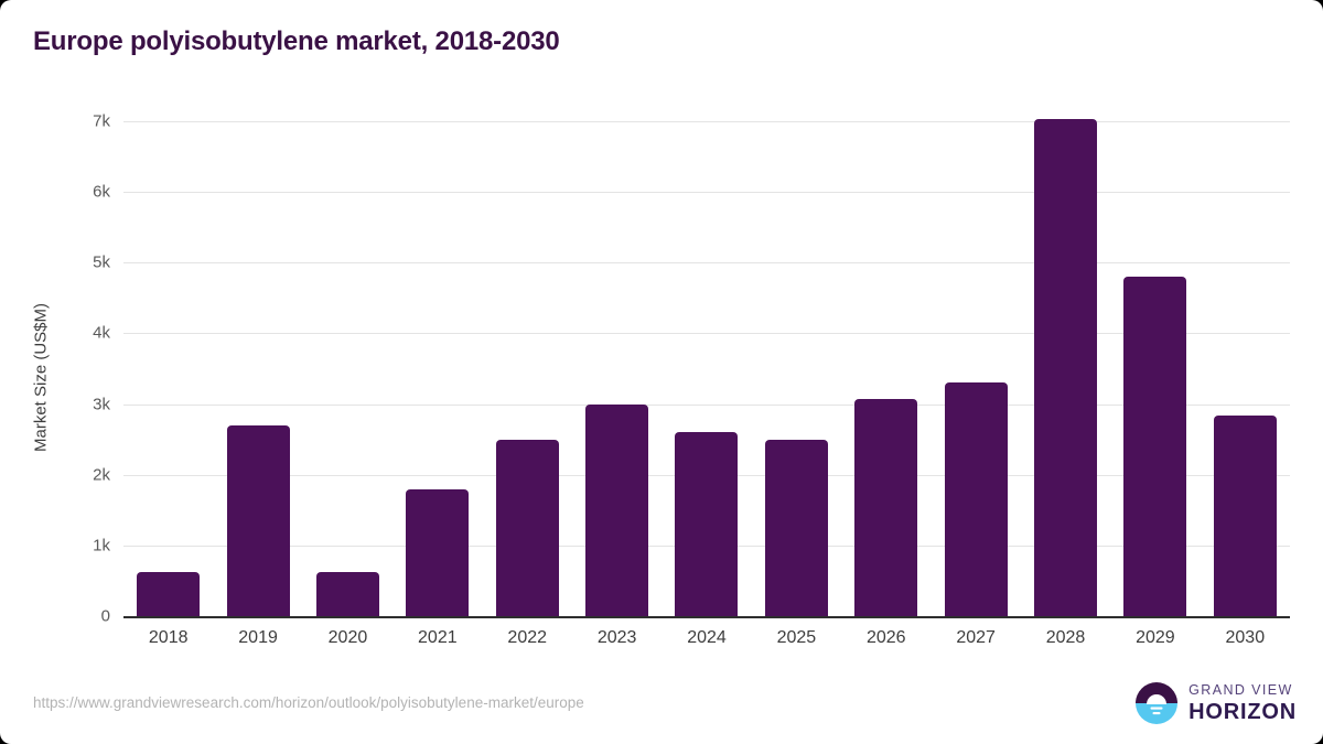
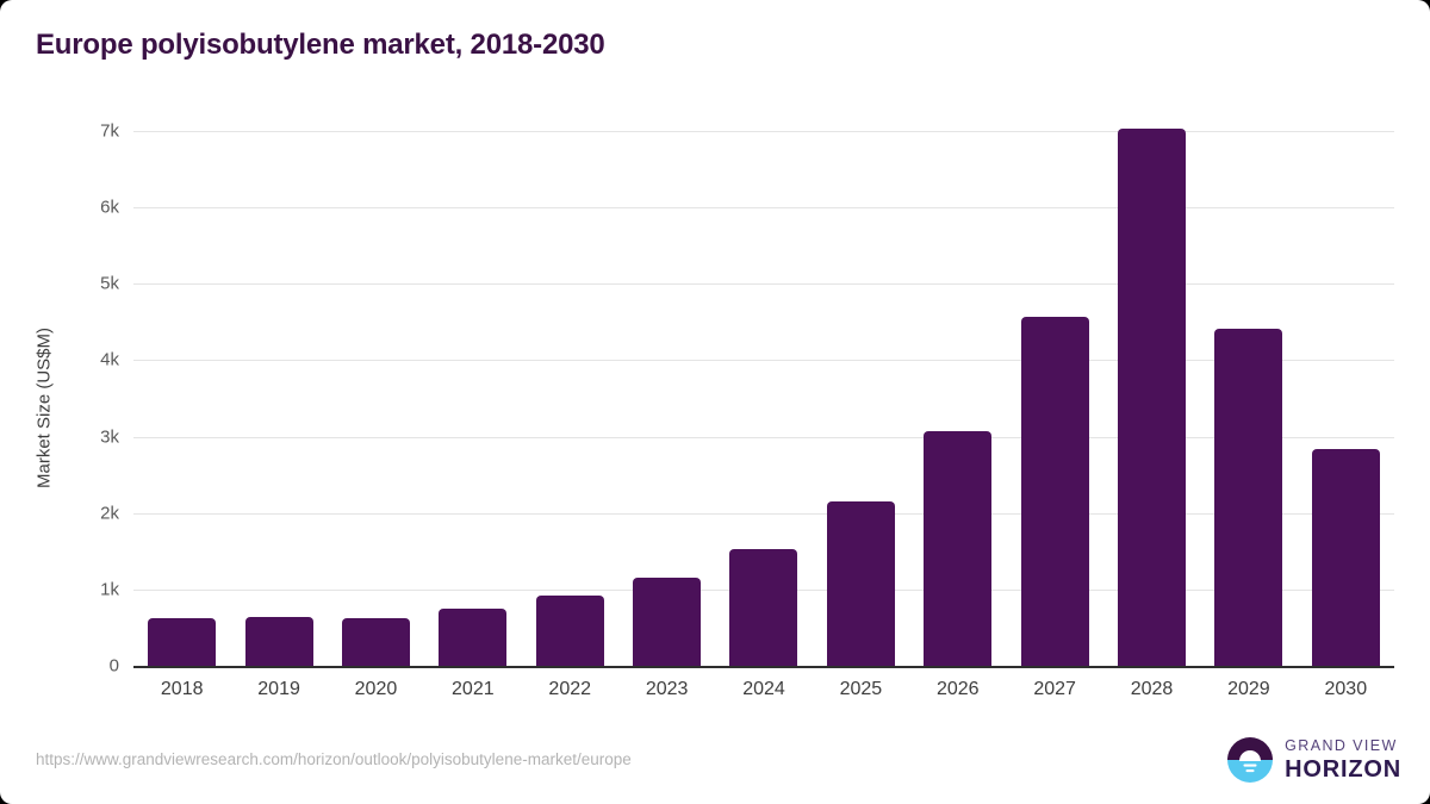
2019: 2.7k -> 0.6k
2021: 1.8k -> 0.8k
2022: 2.5k -> 0.9k
2023: 3.0k -> 1.2k
2024: 2.6k -> 1.5k
2025: 2.5k -> 2.2k
2027: 3.3k -> 4.6k
2029: 4.8k -> 4.4k
